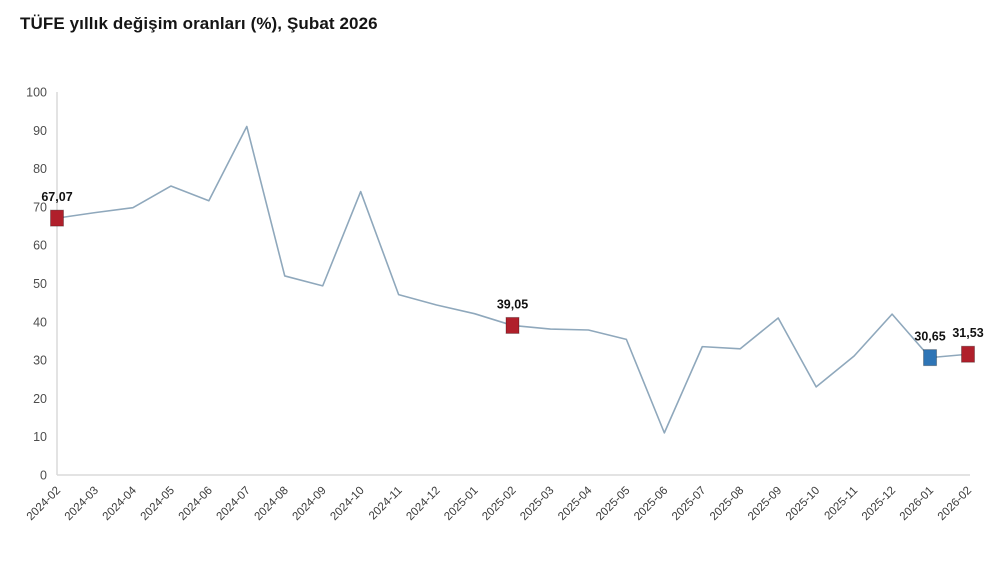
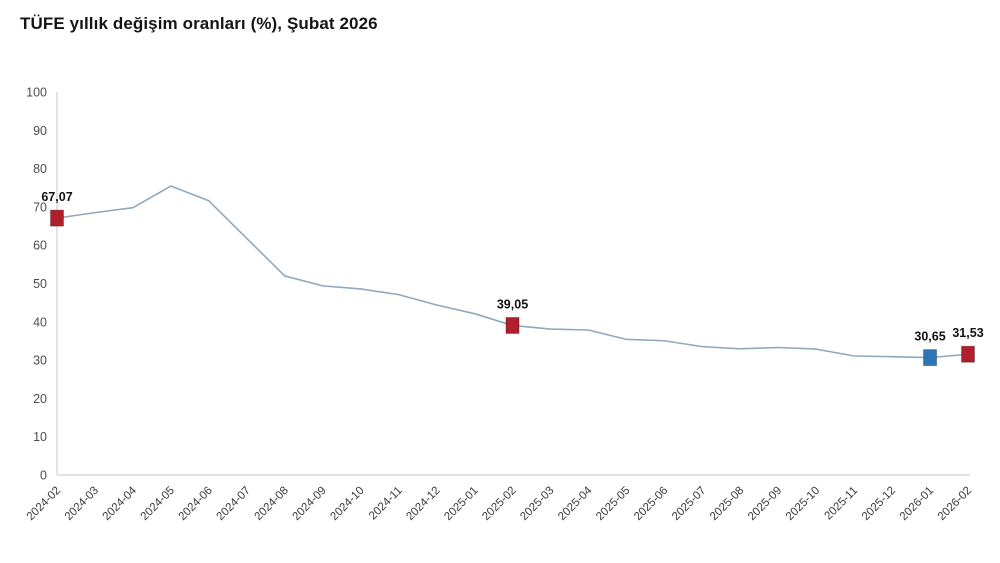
2024-07: 91 -> 62
2024-10: 74 -> 49
2025-06: 11 -> 35
2025-09: 41 -> 33
2025-10: 23 -> 33
2025-12: 42 -> 31
